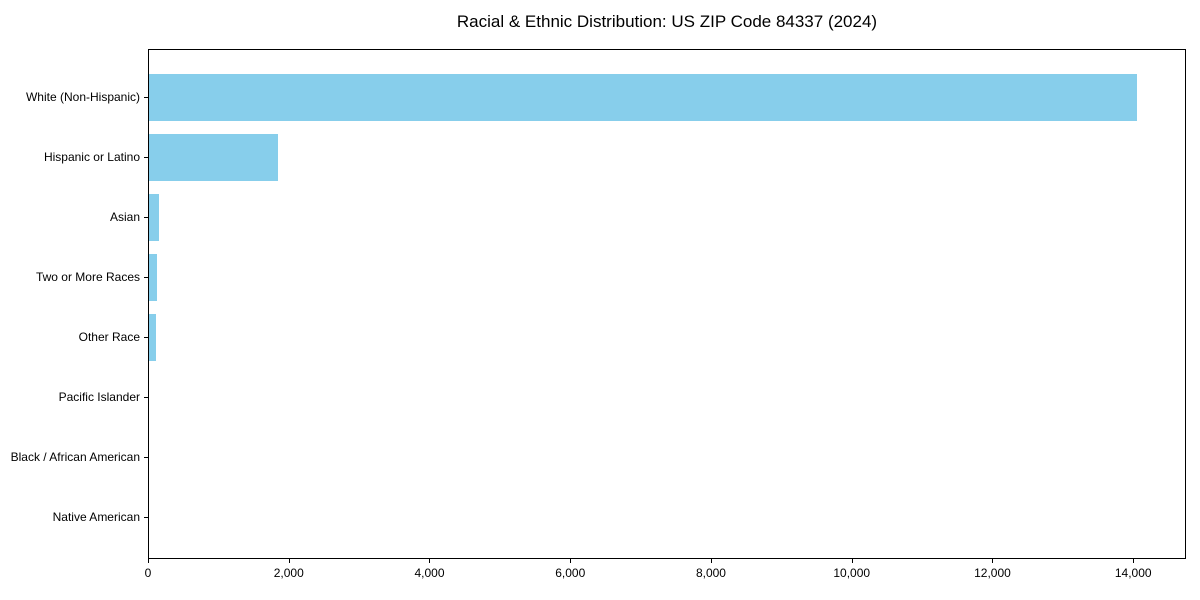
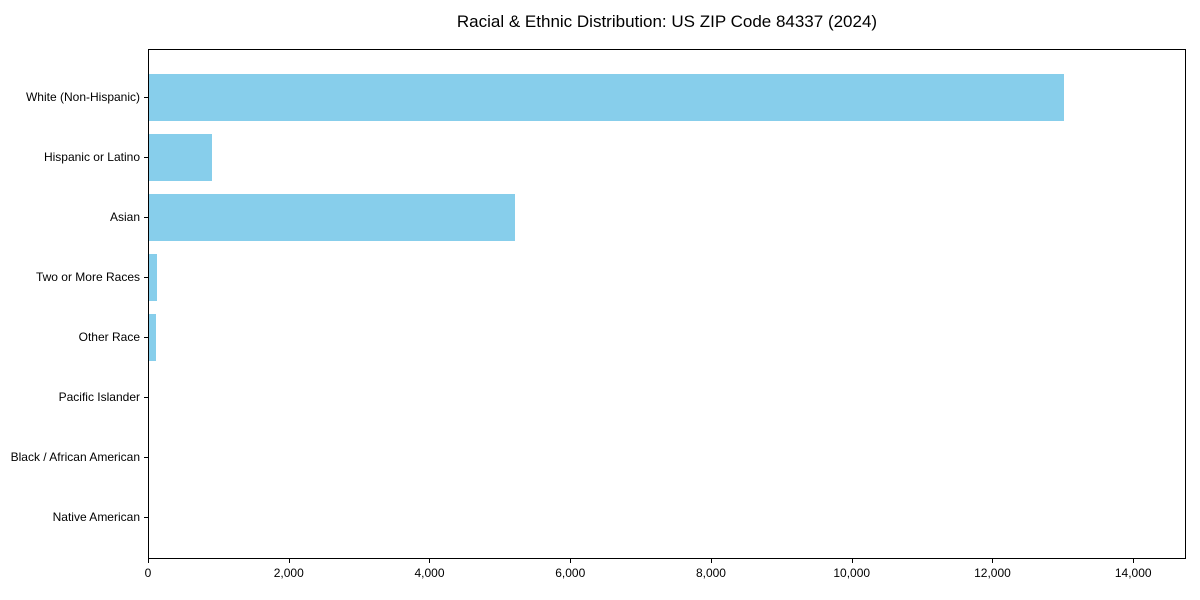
White (Non-Hispanic): 14000 -> 13000
Hispanic or Latino: 1800 -> 900
Asian: 100 -> 5200
